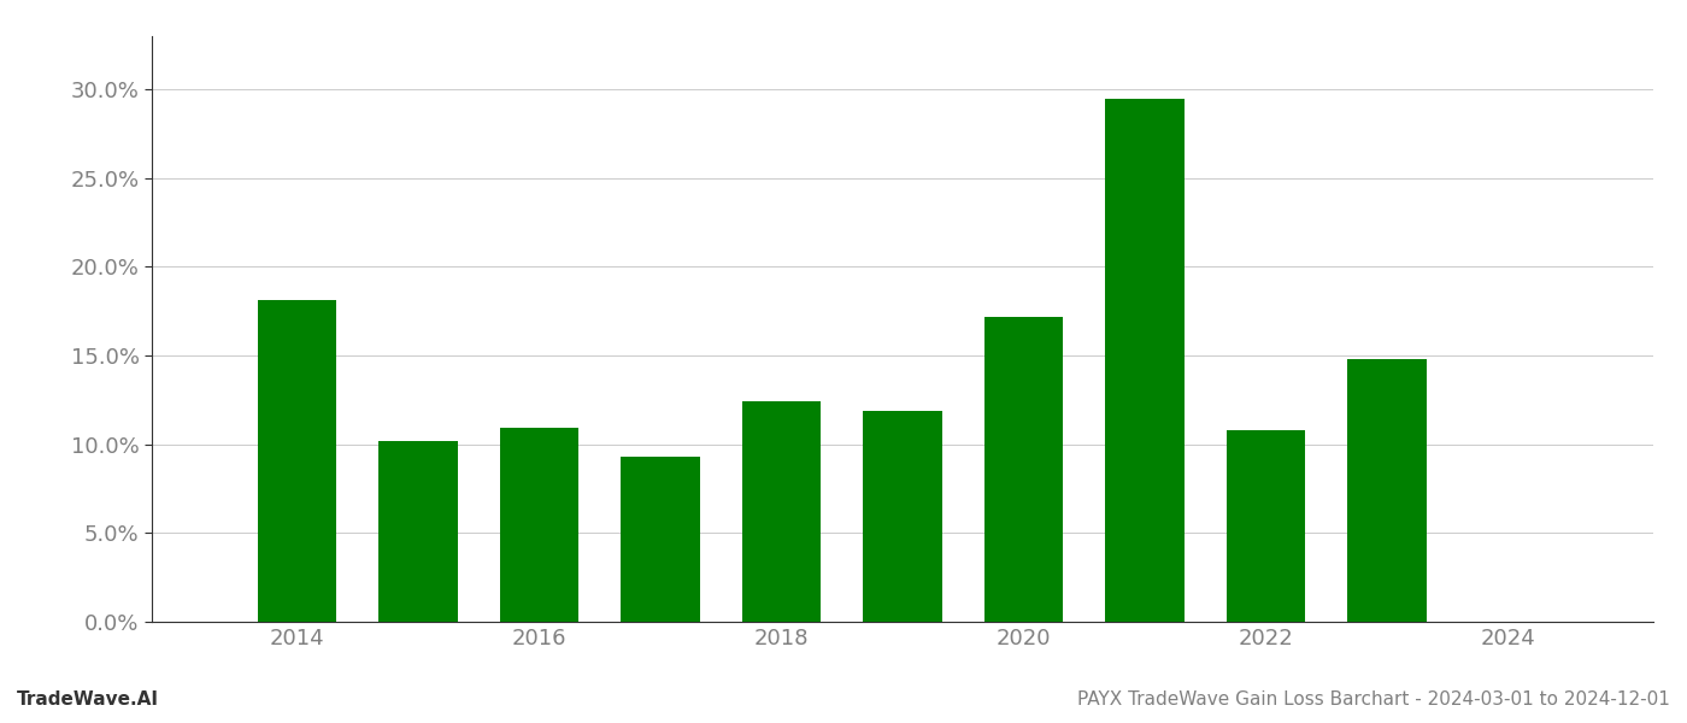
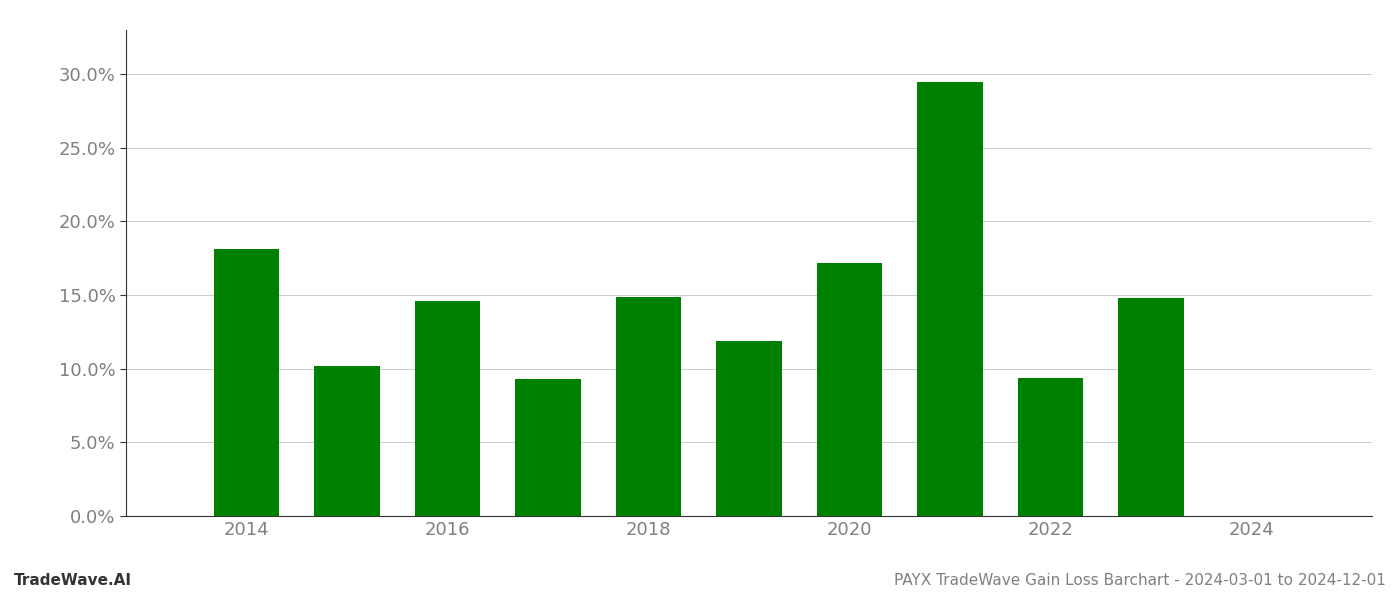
2016: 10.9% -> 14.6%
2018: 12.4% -> 14.9%
2022: 10.8% -> 9.4%
